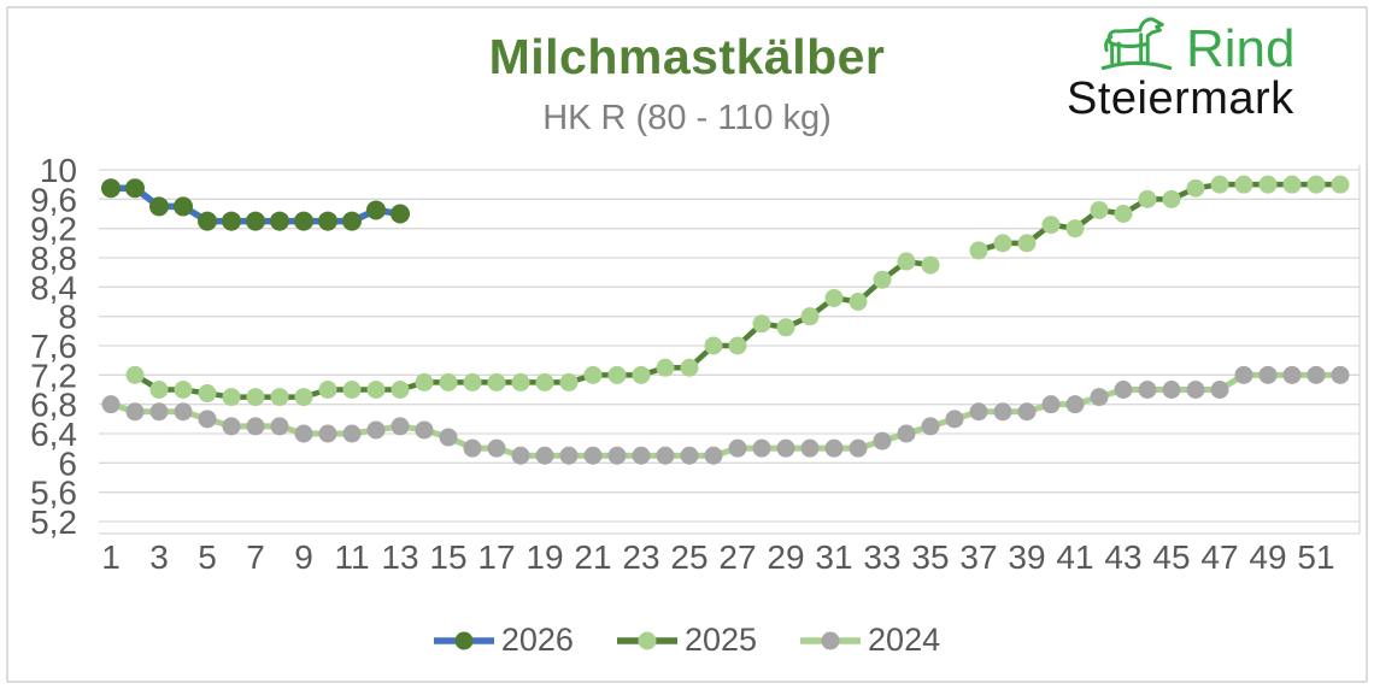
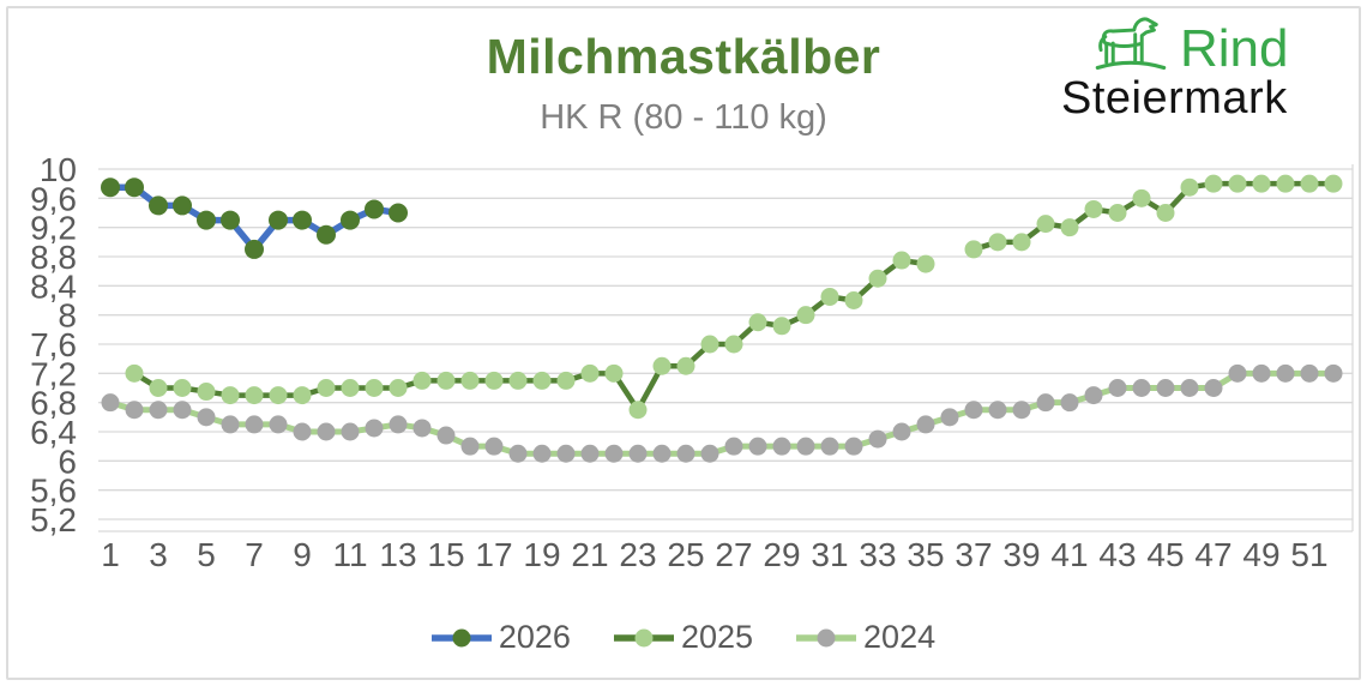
2026/7: 9,3 -> 8,9
2026/10: 9,3 -> 9,1
2025/23: 7,2 -> 6,7
2025/45: 9,6 -> 9,4
